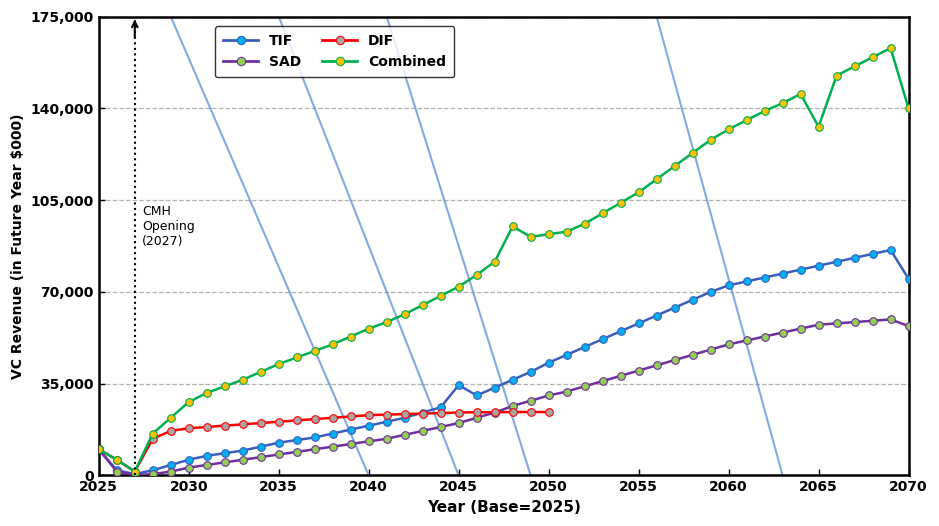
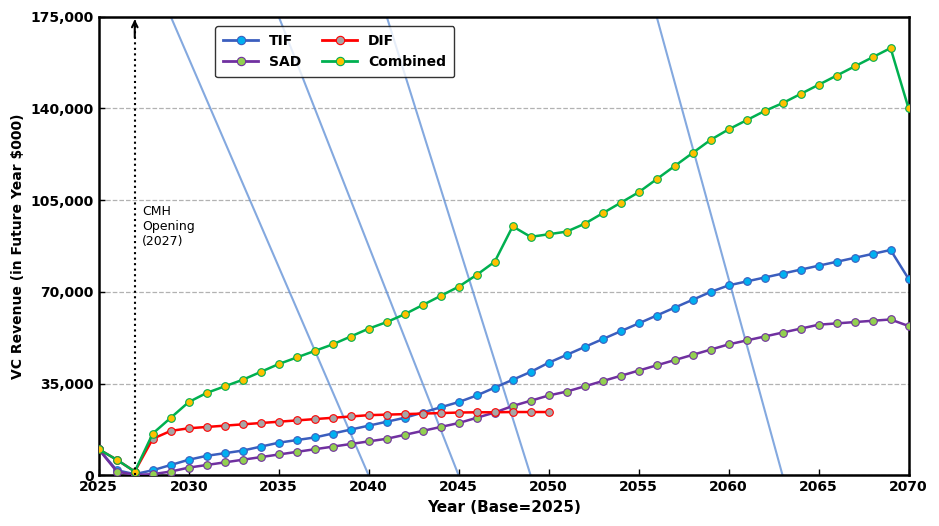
TIF/2045: 34,500 -> 28,000
Combined/2065: 133,000 -> 149,000
